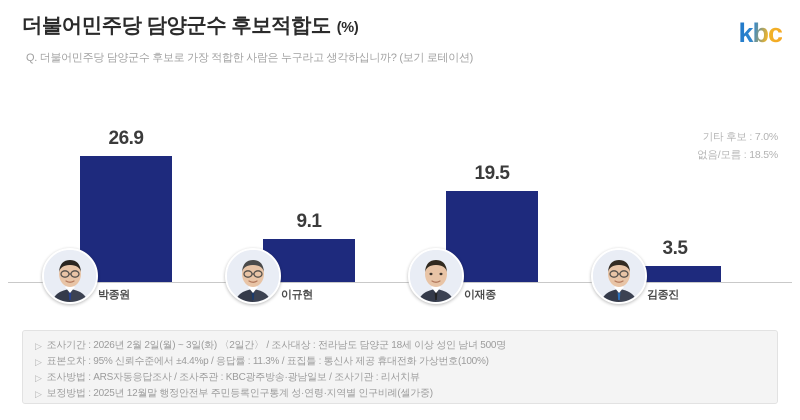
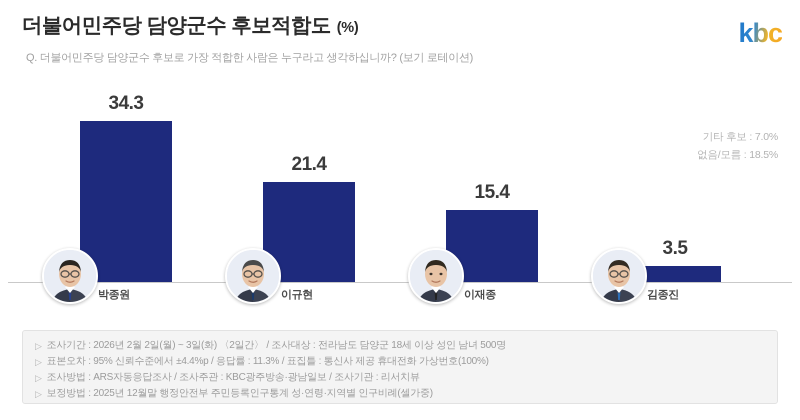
박종원: 26.9 -> 34.3
이규현: 9.1 -> 21.4
이재종: 19.5 -> 15.4
